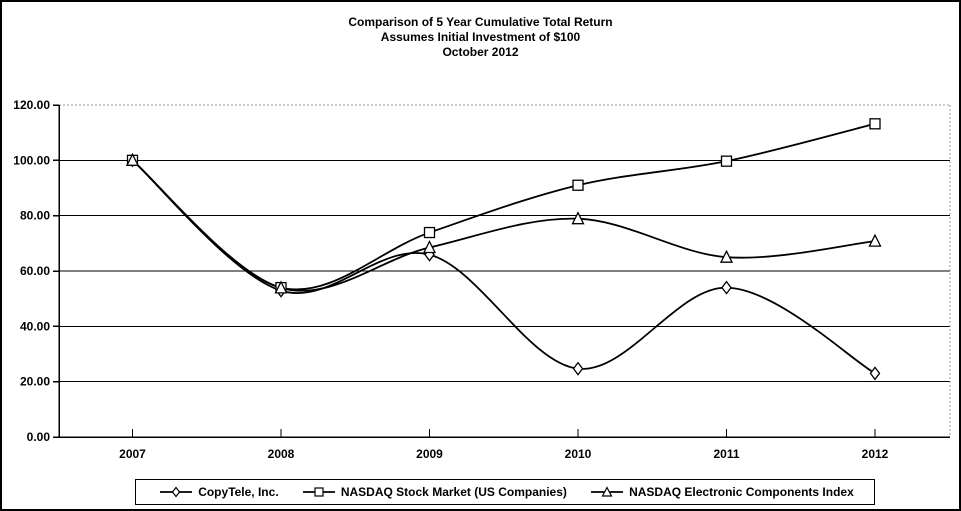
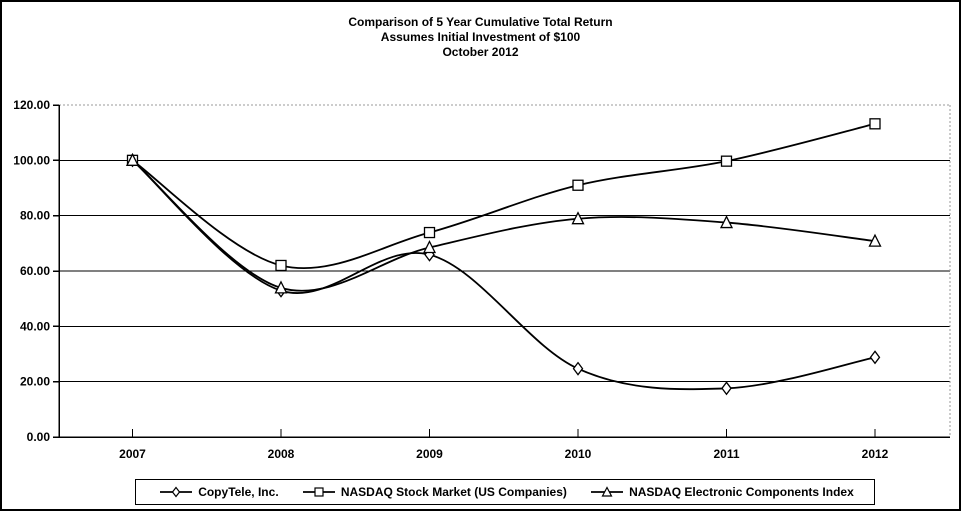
NASDAQ Stock Market (US Companies)/2008: 54 -> 62
CopyTele, Inc./2011: 54 -> 18
NASDAQ Electronic Components Index/2011: 65 -> 78
CopyTele, Inc./2012: 23 -> 29
